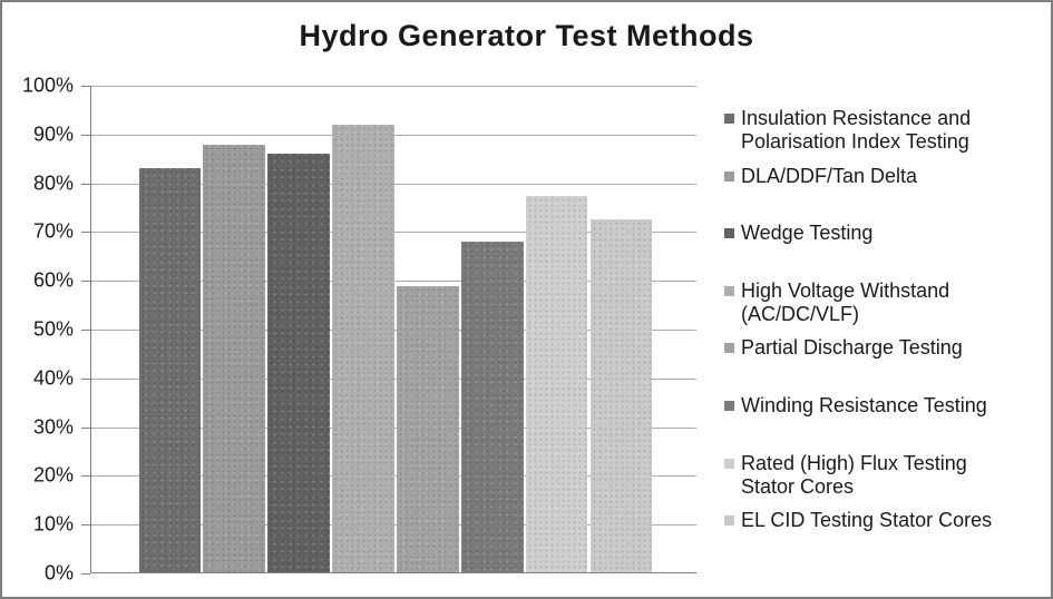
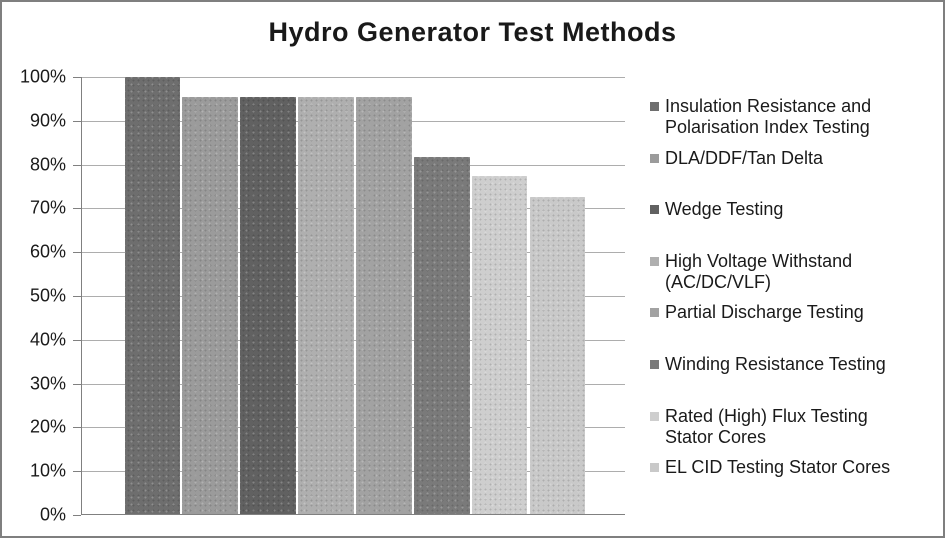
Insulation Resistance and Polarisation Index Testing: 83% -> 100%
DLA/DDF/Tan Delta: 88% -> 96%
Wedge Testing: 86% -> 96%
High Voltage Withstand (AC/DC/VLF): 92% -> 96%
Partial Discharge Testing: 59% -> 96%
Winding Resistance Testing: 68% -> 82%
